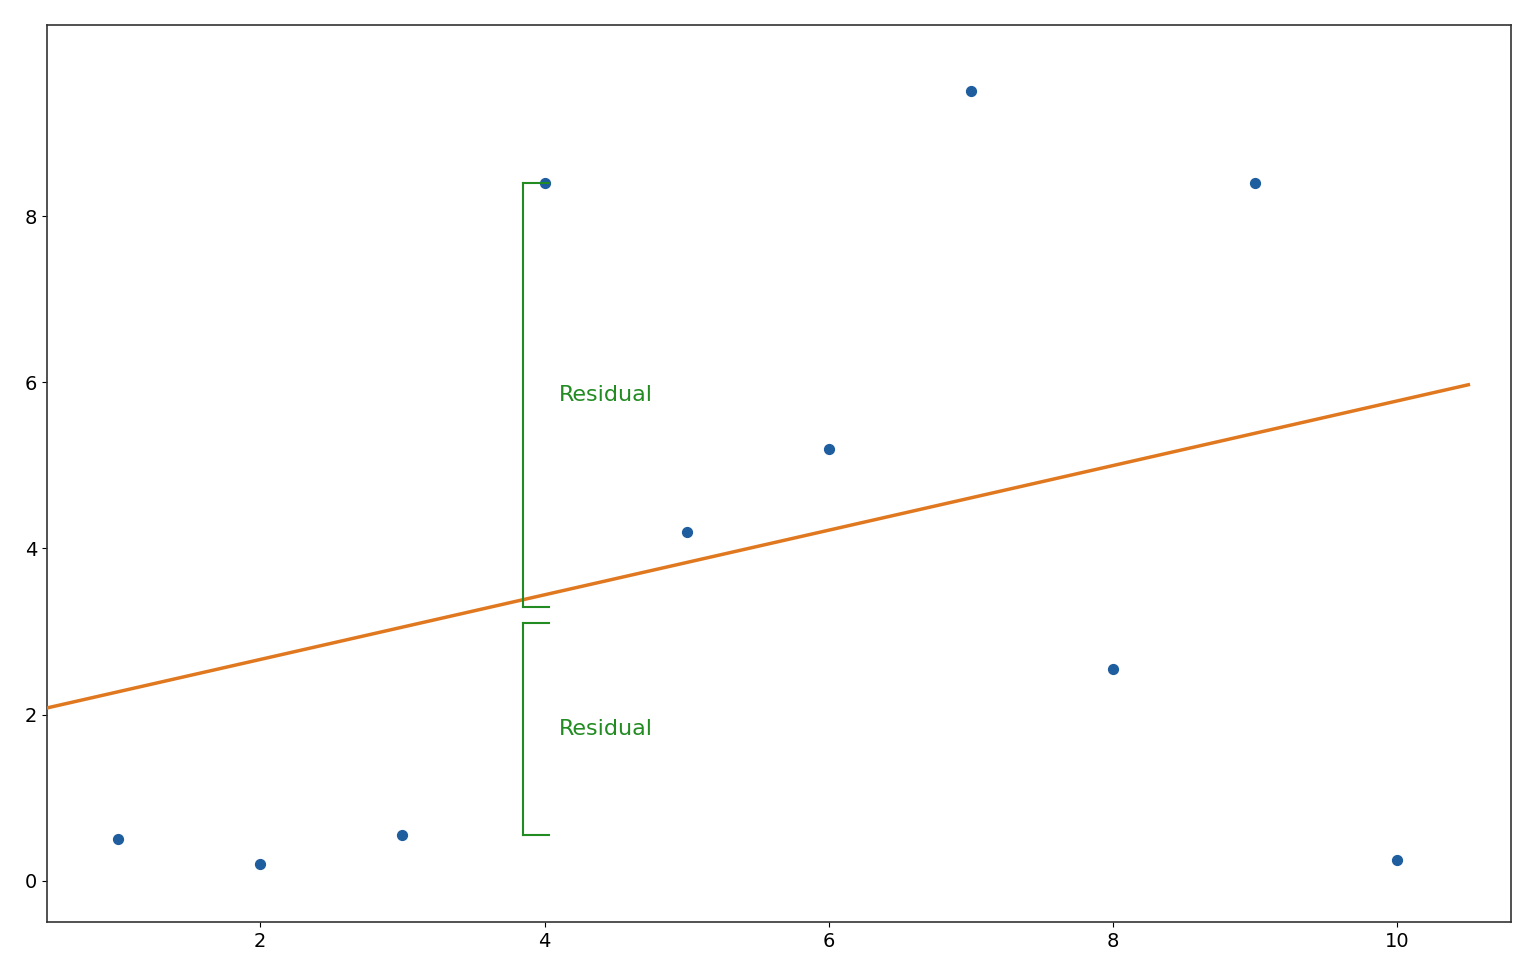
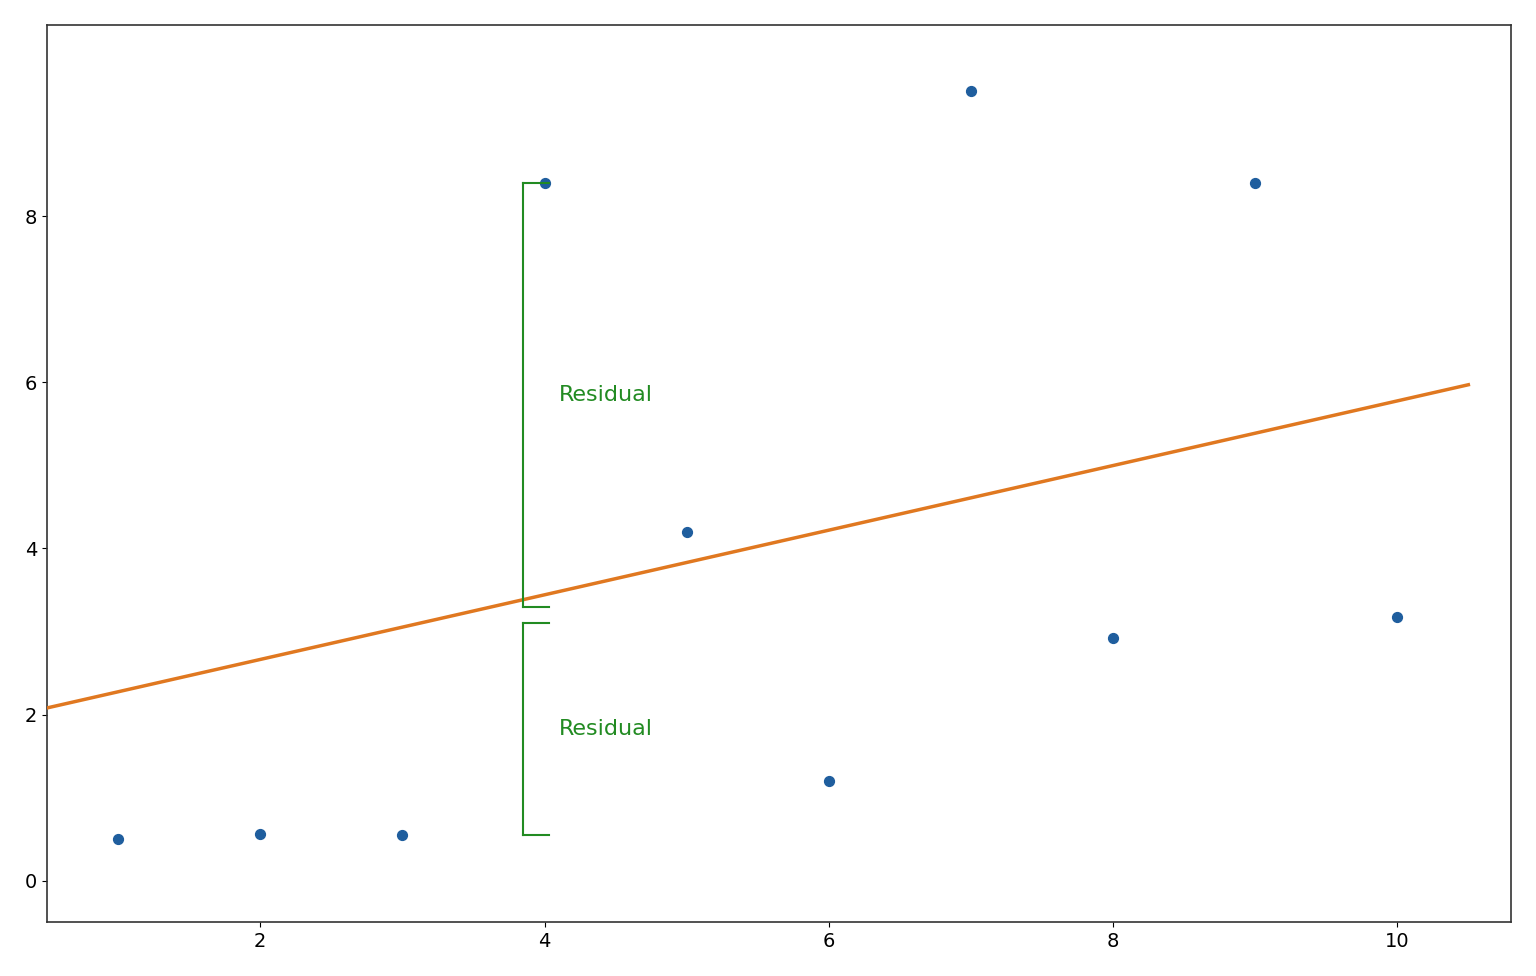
2: 0.20 -> 0.56
6: 5.20 -> 1.20
8: 2.55 -> 2.92
10: 0.25 -> 3.18
